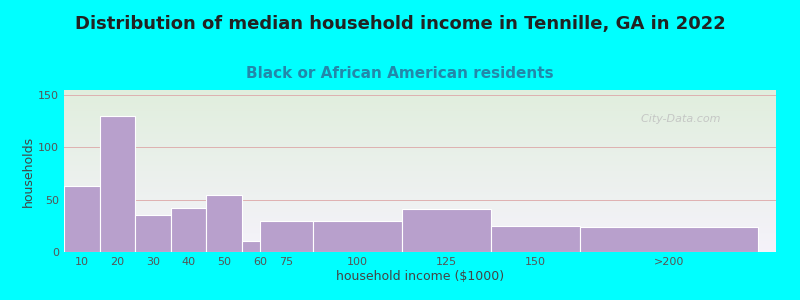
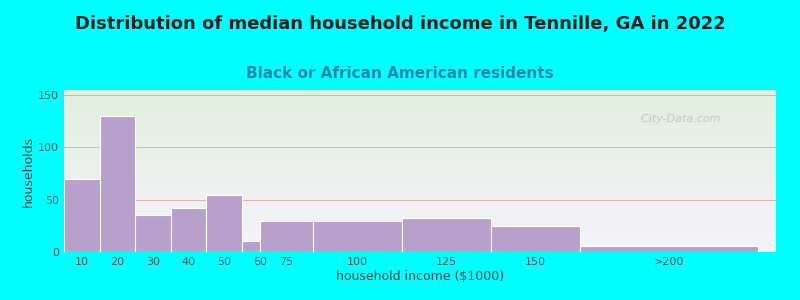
10: 63 -> 70
125: 41 -> 33
>200: 24 -> 6
